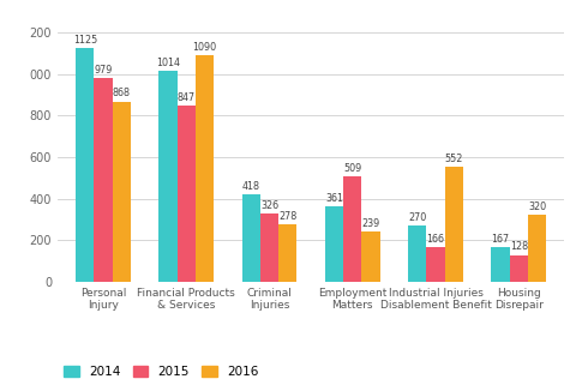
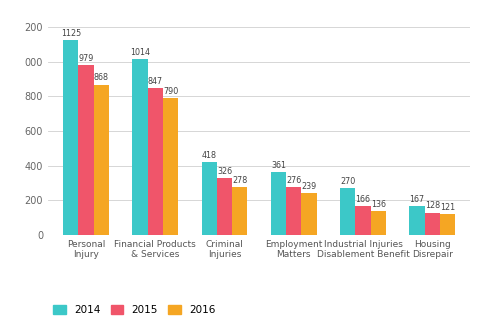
2016/Financial Products & Services: 1090 -> 790
2015/Employment Matters: 509 -> 276
2016/Industrial Injuries Disablement Benefit: 552 -> 136
2016/Housing Disrepair: 320 -> 121
